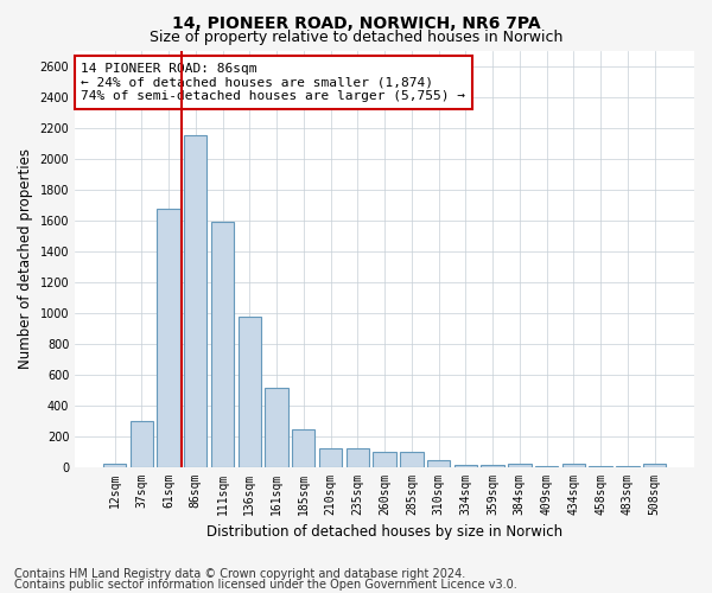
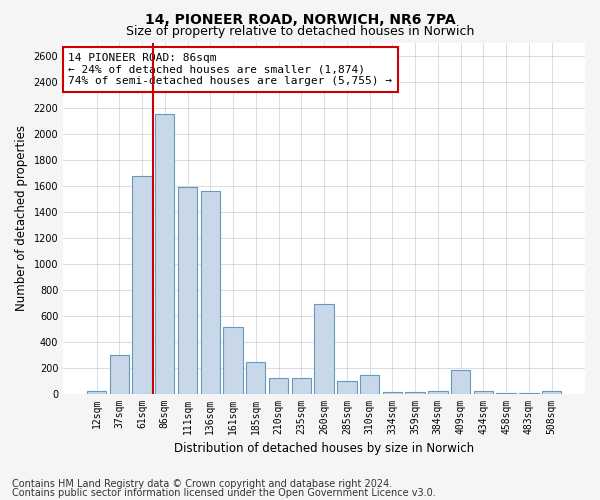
136sqm: 970 -> 1560
260sqm: 100 -> 690
310sqm: 40 -> 140
409sqm: 0 -> 180
